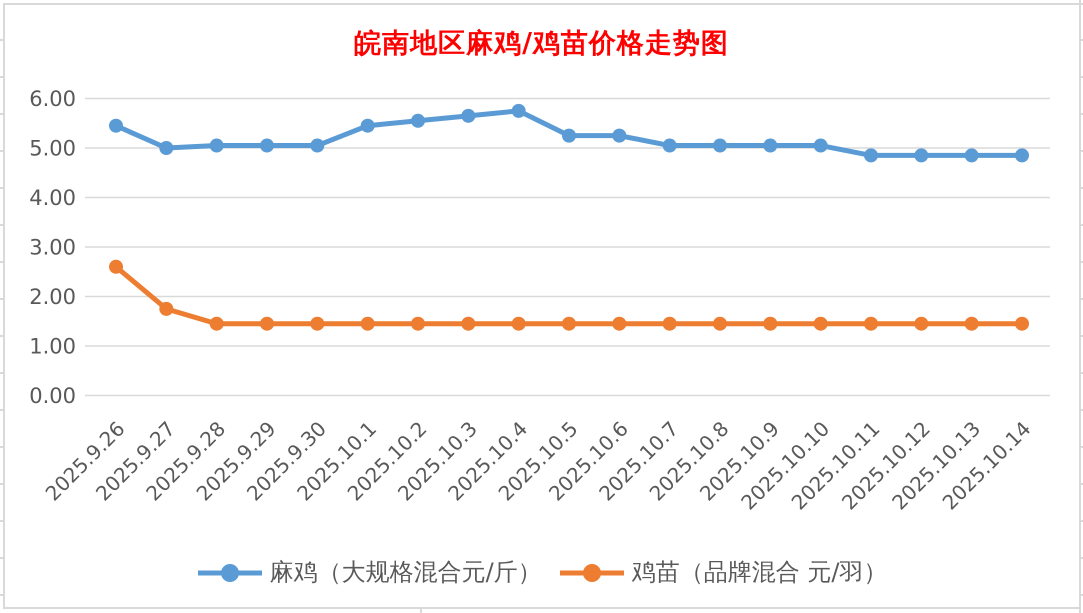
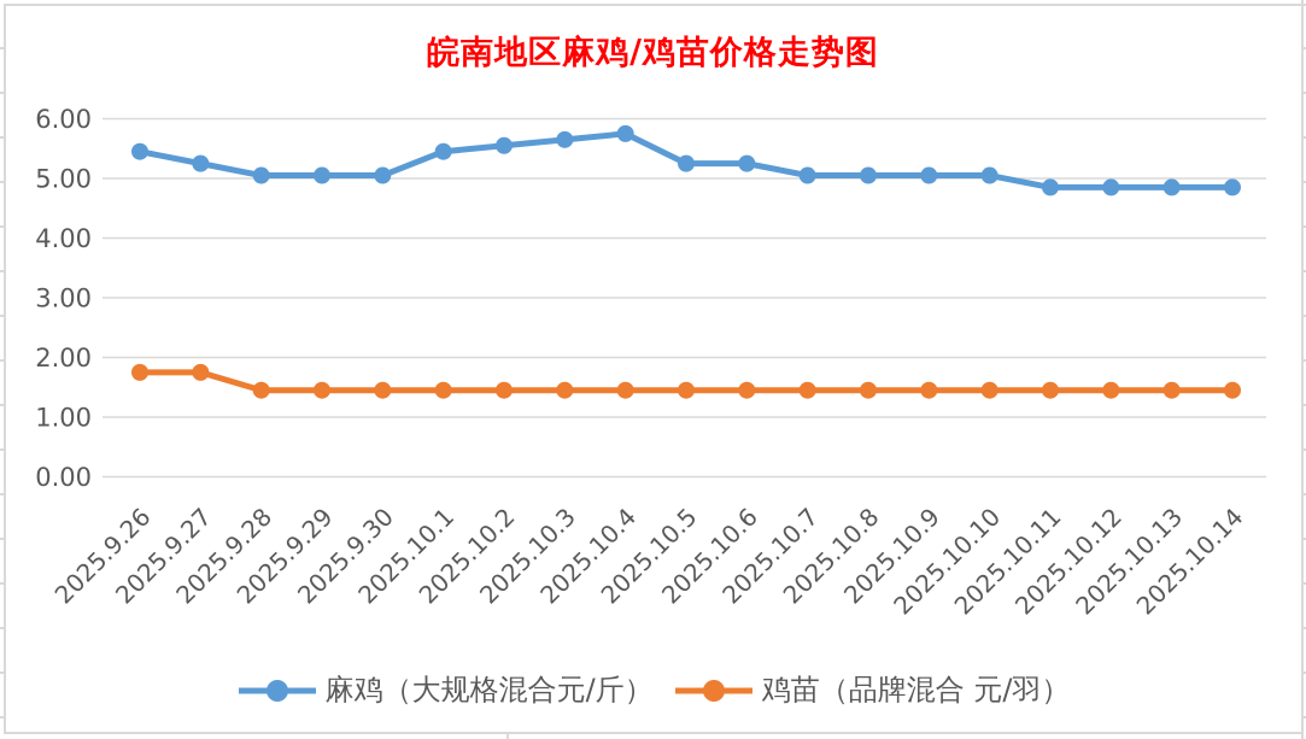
鸡苗（品牌混合 元/羽）/2025.9.26: 2.6 -> 1.8
麻鸡（大规格混合元/斤）/2025.9.27: 5.0 -> 5.2
